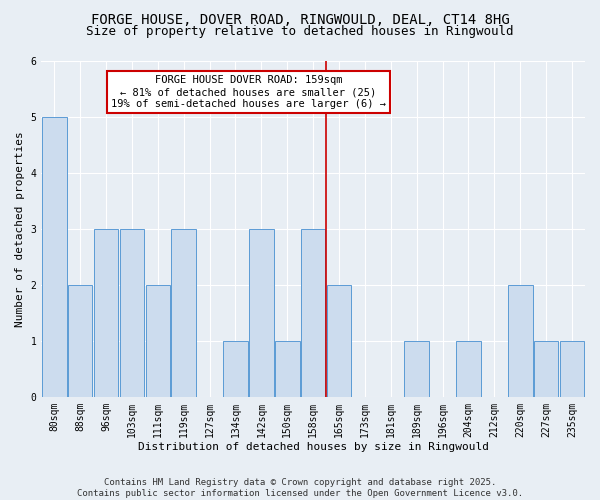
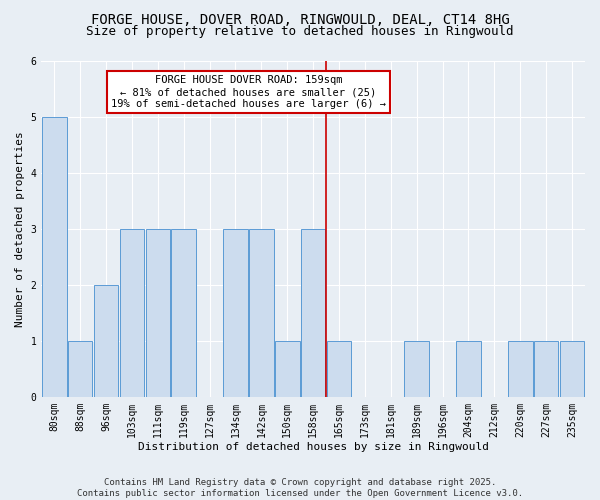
88sqm: 2 -> 1
96sqm: 3 -> 2
111sqm: 2 -> 3
134sqm: 1 -> 3
165sqm: 2 -> 1
220sqm: 2 -> 1
